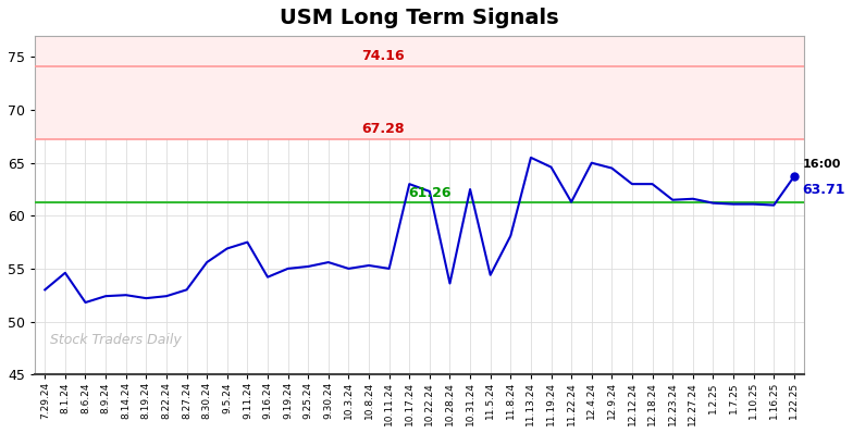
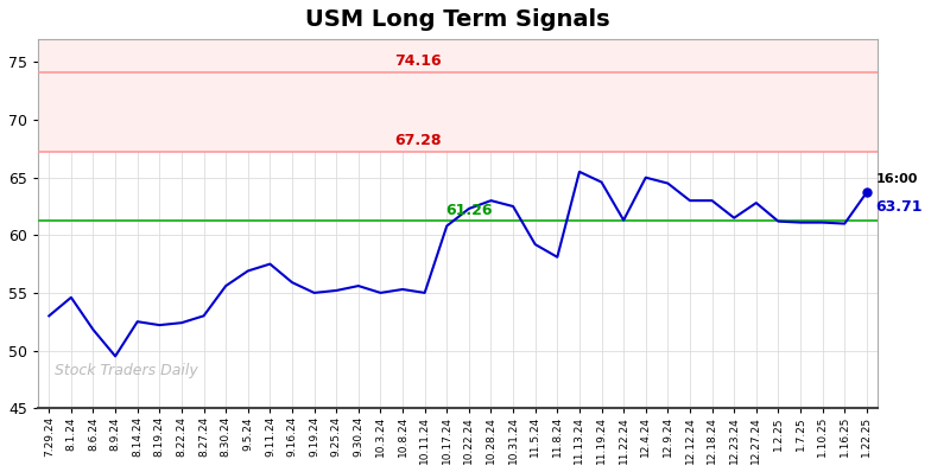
8.9.24: 52.4 -> 49.5
9.16.24: 54.2 -> 55.9
10.17.24: 63.0 -> 60.8
10.28.24: 53.6 -> 63.0
11.5.24: 54.4 -> 59.2
12.27.24: 61.6 -> 62.8
